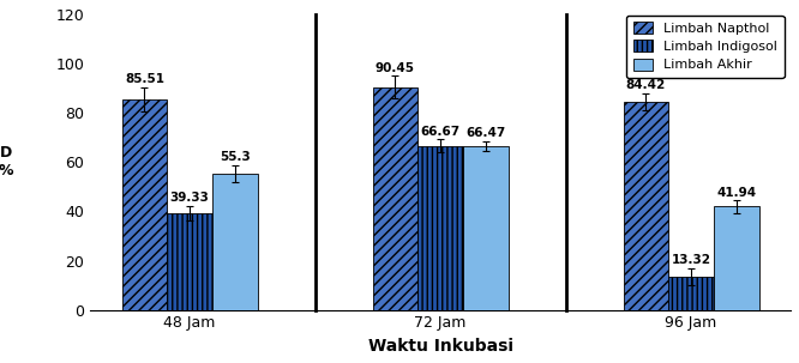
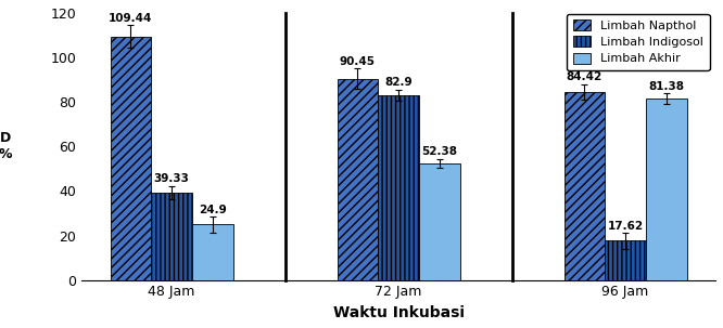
Limbah Napthol/48 Jam: 85.51 -> 109.44
Limbah Akhir/48 Jam: 55.3 -> 24.9
Limbah Indigosol/72 Jam: 66.67 -> 82.9
Limbah Akhir/72 Jam: 66.47 -> 52.38
Limbah Indigosol/96 Jam: 13.32 -> 17.62
Limbah Akhir/96 Jam: 41.94 -> 81.38
